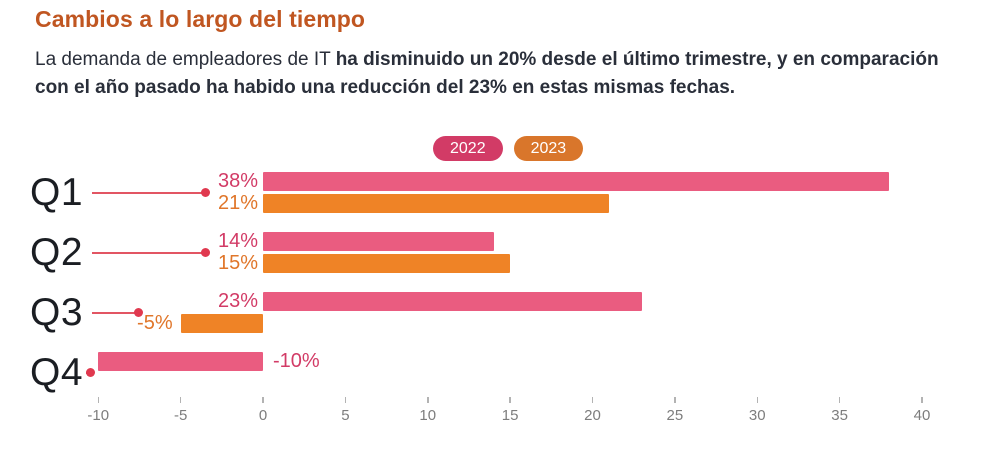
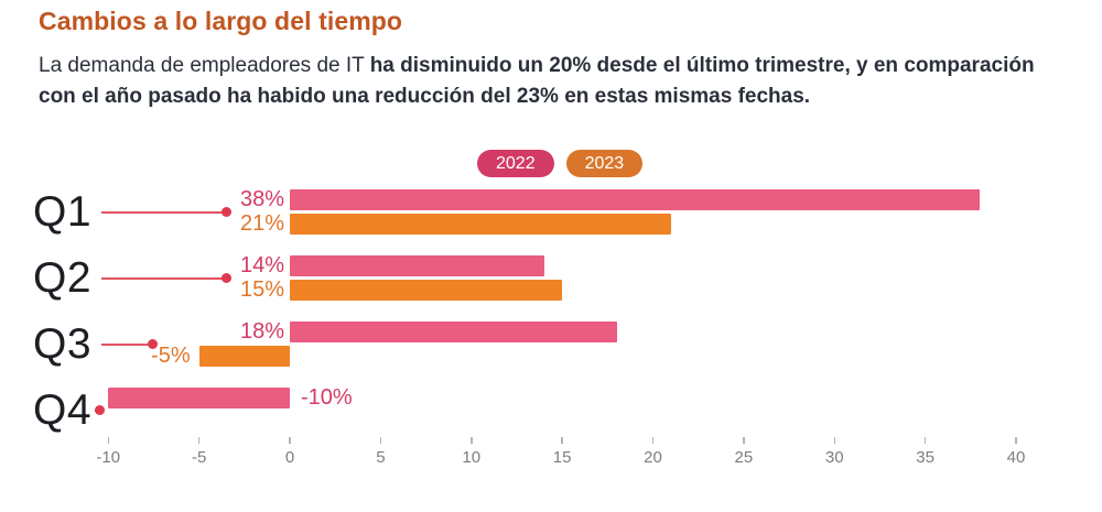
2022/Q3: 23% -> 18%
